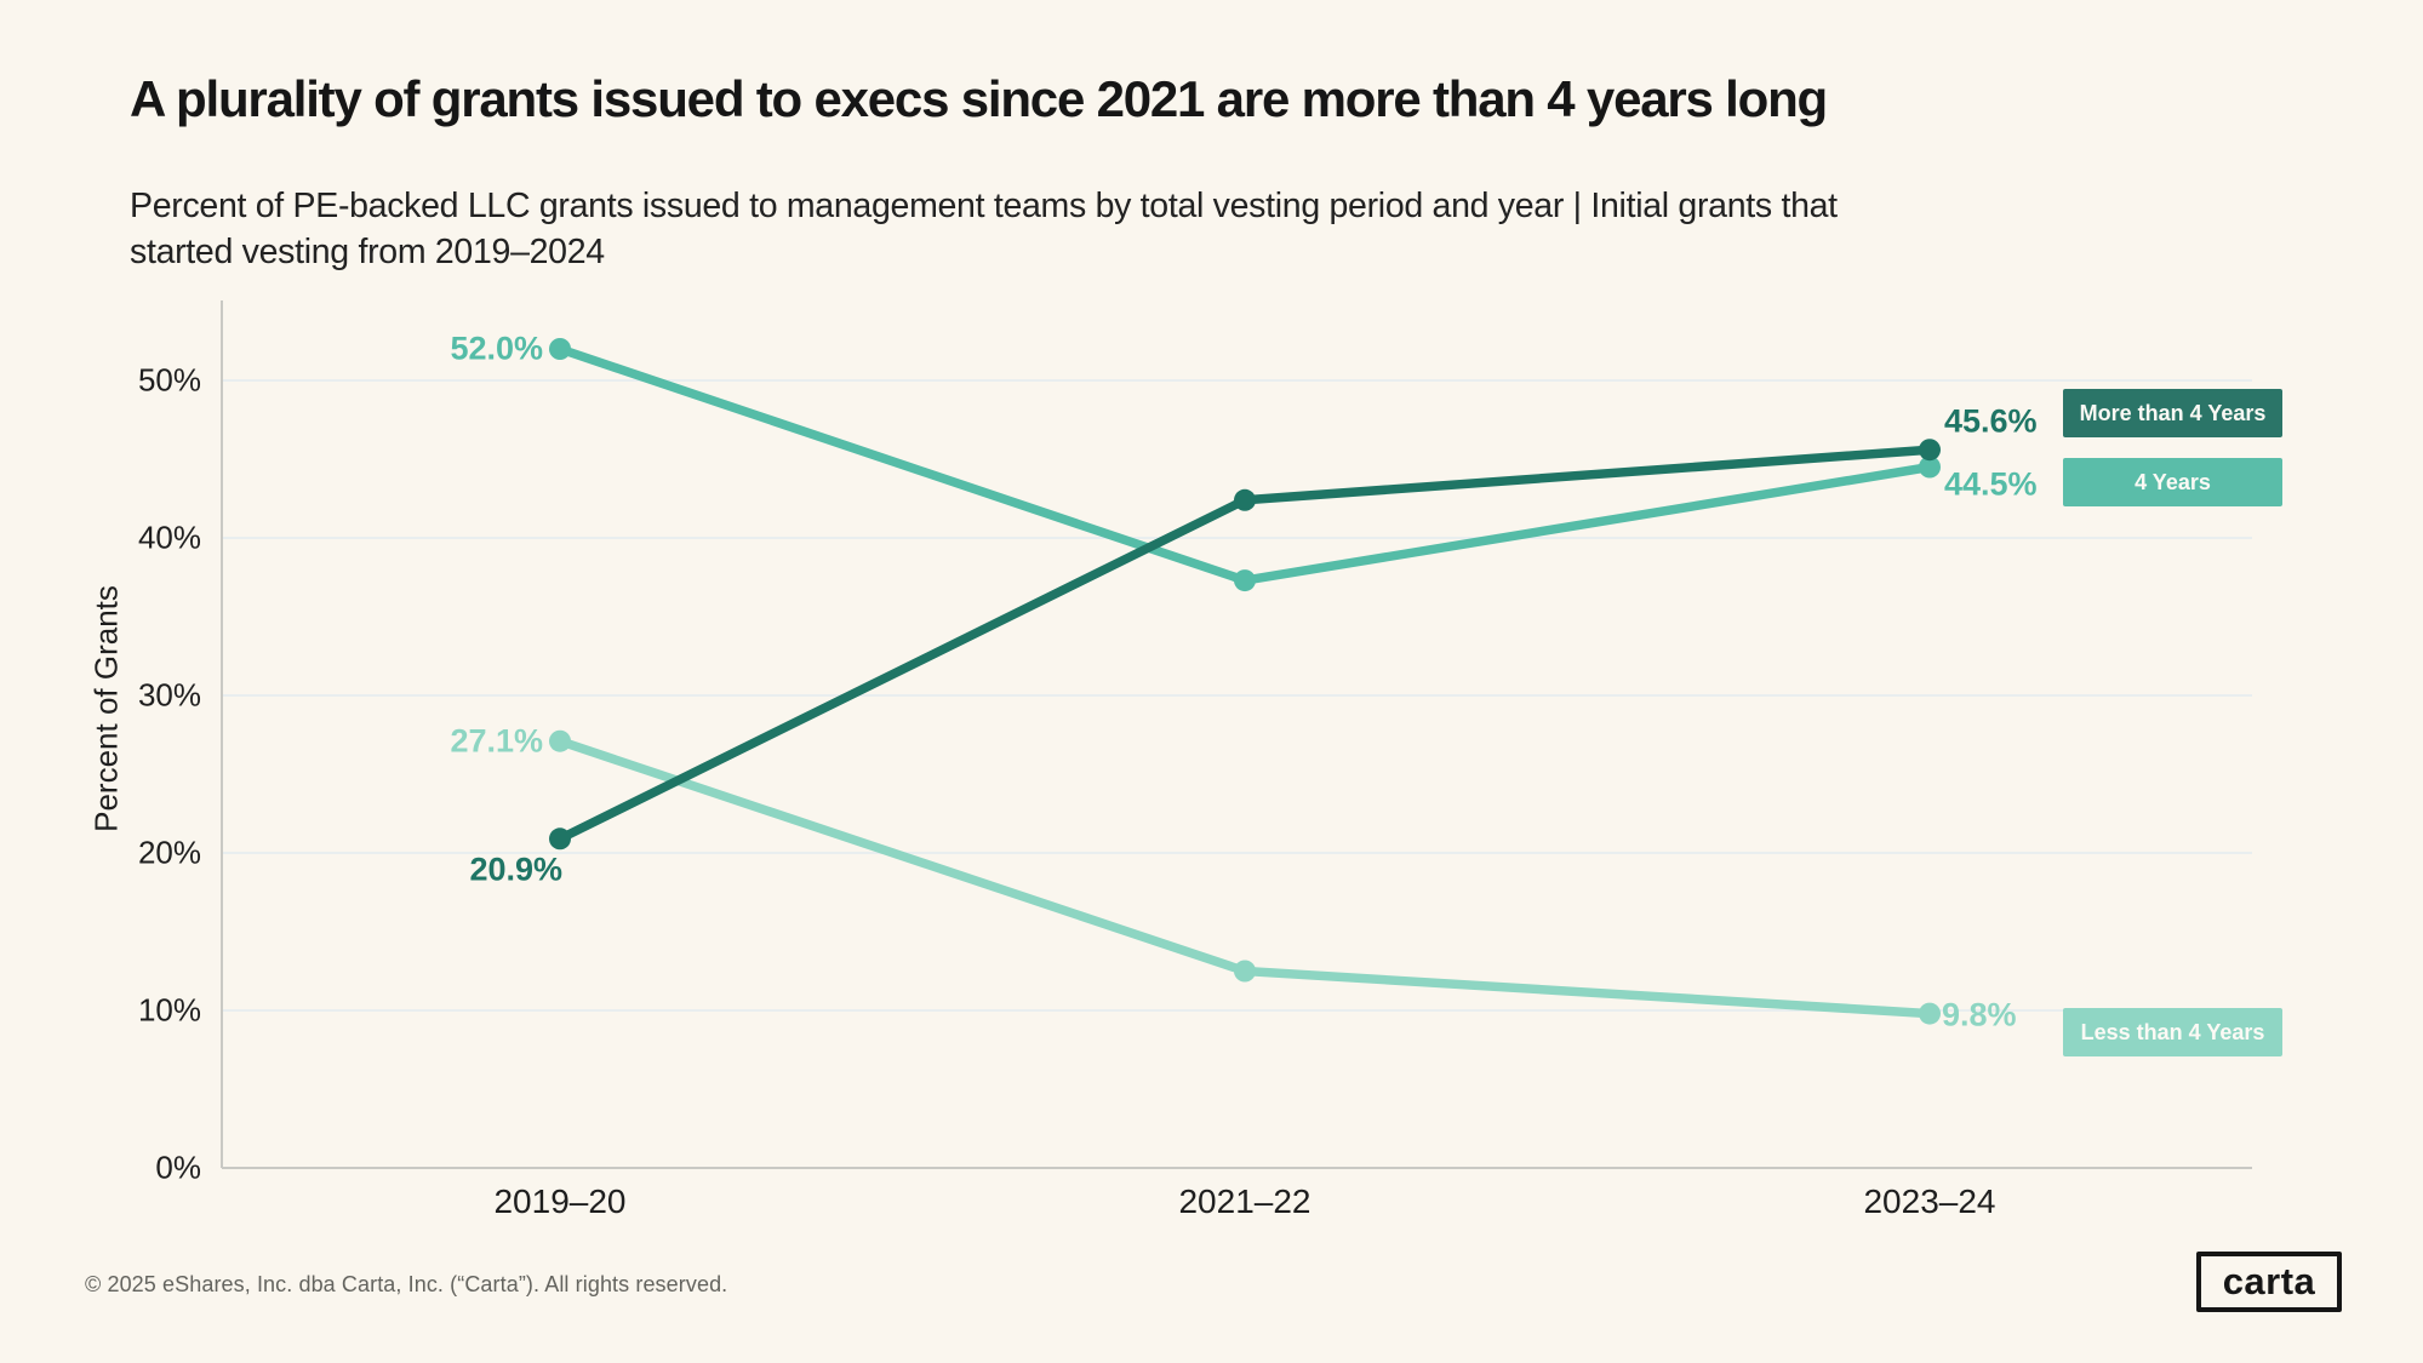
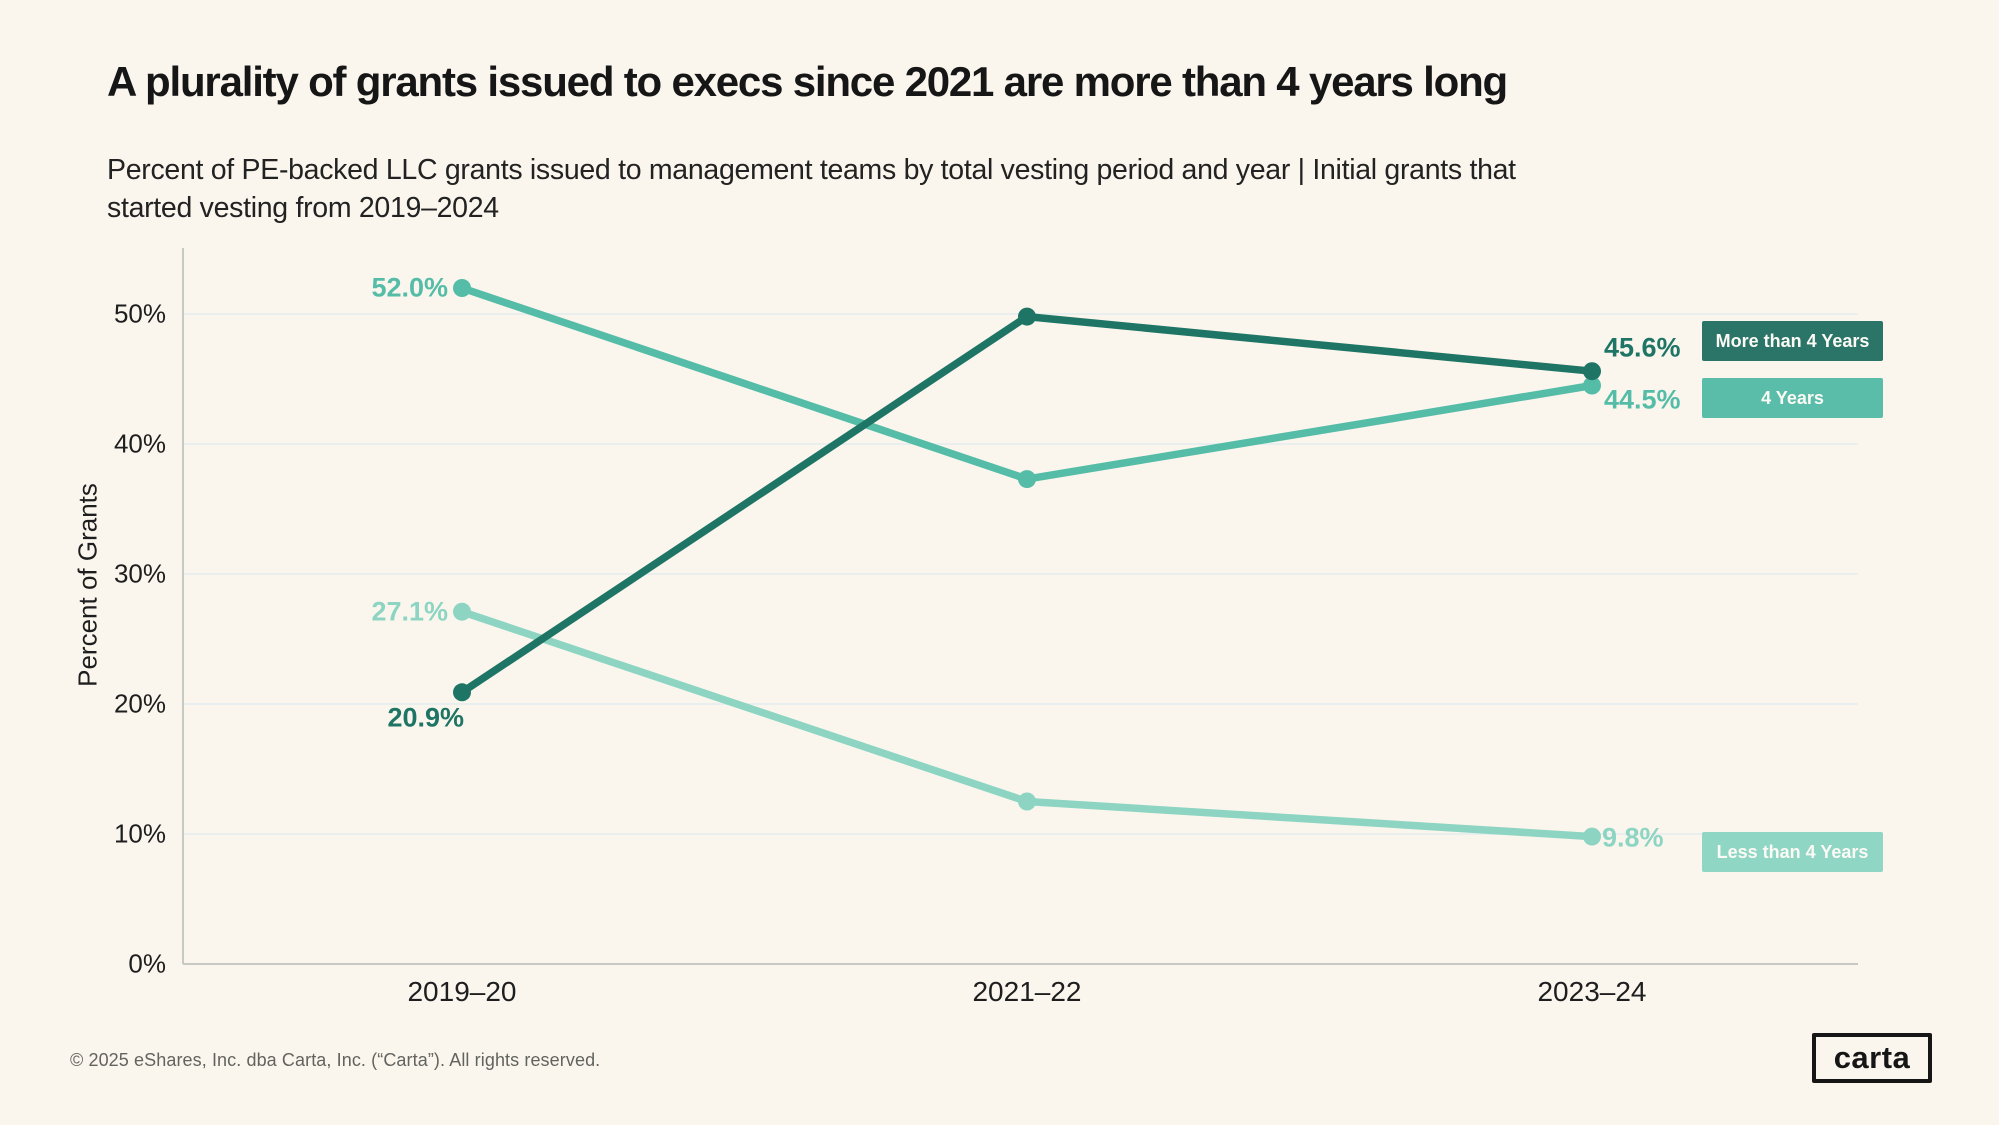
More than 4 Years/2021–22: 42.4% -> 49.8%
